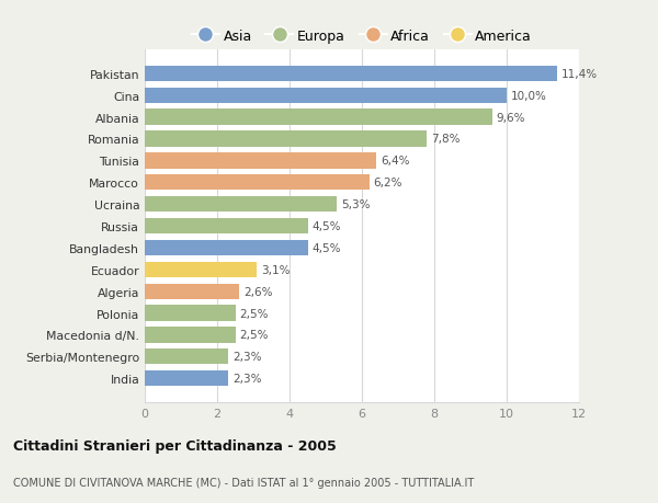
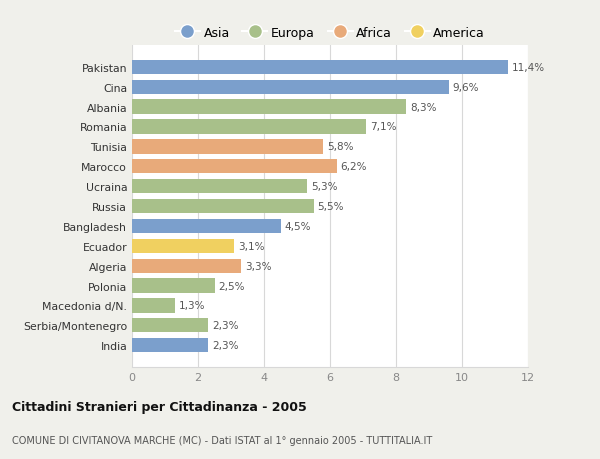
Cina: 10,0% -> 9,6%
Albania: 9,6% -> 8,3%
Romania: 7,8% -> 7,1%
Tunisia: 6,4% -> 5,8%
Russia: 4,5% -> 5,5%
Algeria: 2,6% -> 3,3%
Macedonia d/N.: 2,5% -> 1,3%
